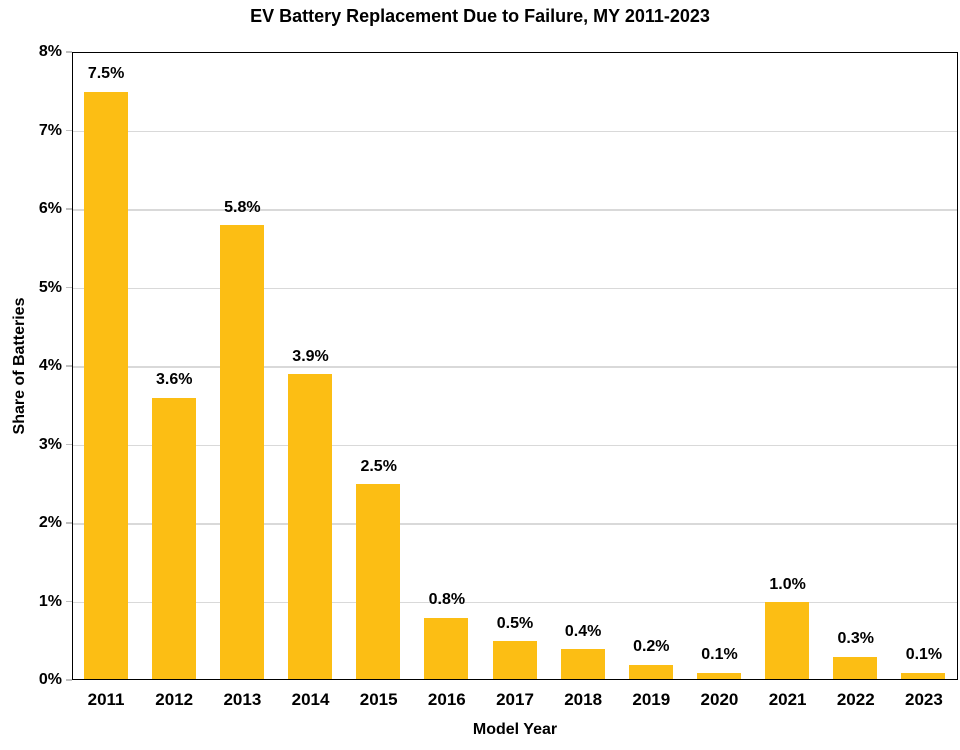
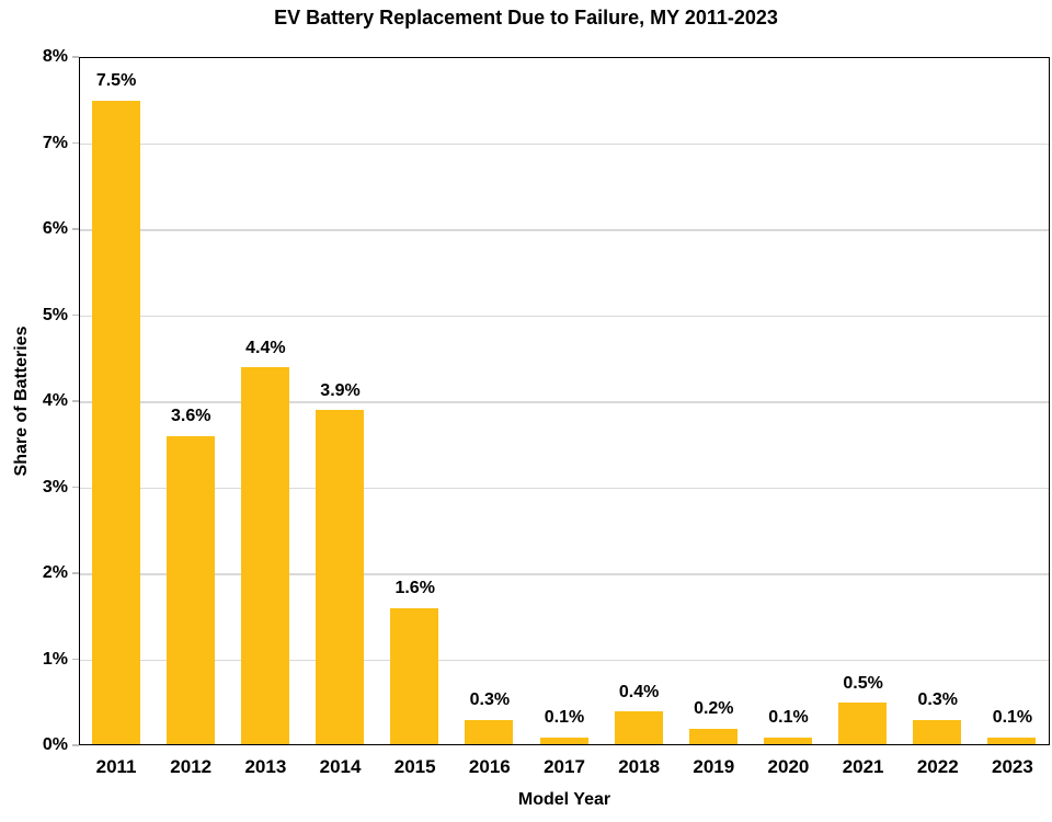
2013: 5.8% -> 4.4%
2015: 2.5% -> 1.6%
2016: 0.8% -> 0.3%
2017: 0.5% -> 0.1%
2021: 1.0% -> 0.5%
